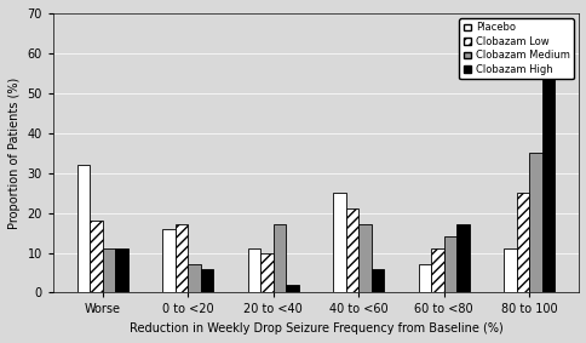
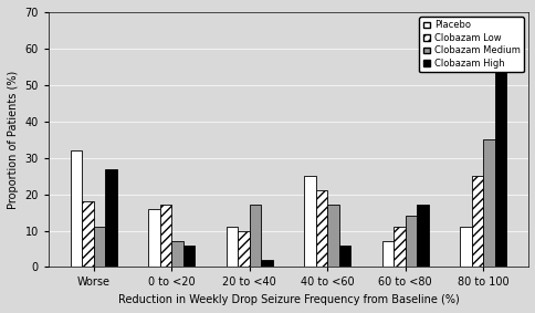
Clobazam High/Worse: 11 -> 27
